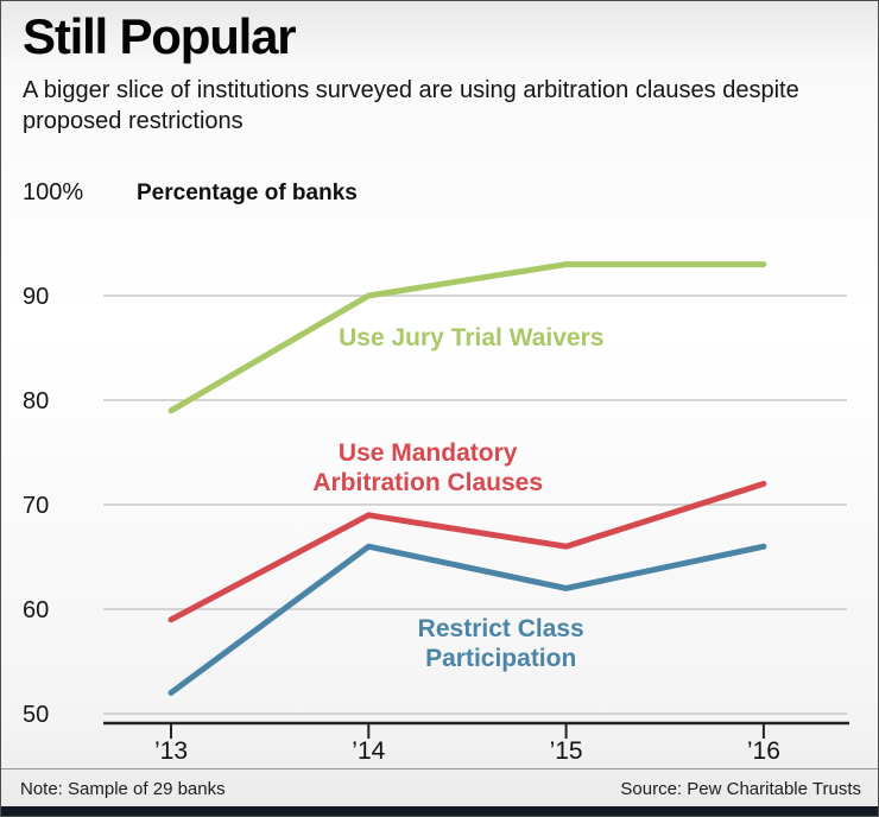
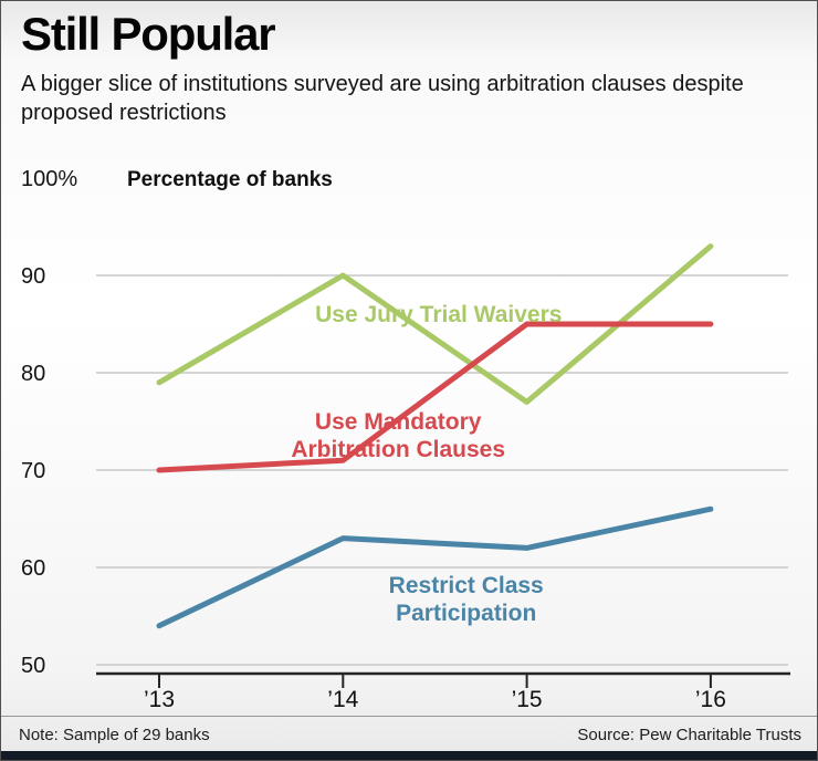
Use Mandatory Arbitration Clauses/’13: 59% -> 70%
Restrict Class Participation/’13: 52% -> 54%
Use Mandatory Arbitration Clauses/’14: 69% -> 71%
Restrict Class Participation/’14: 66% -> 63%
Use Jury Trial Waivers/’15: 93% -> 77%
Use Mandatory Arbitration Clauses/’15: 66% -> 85%
Use Mandatory Arbitration Clauses/’16: 72% -> 85%
